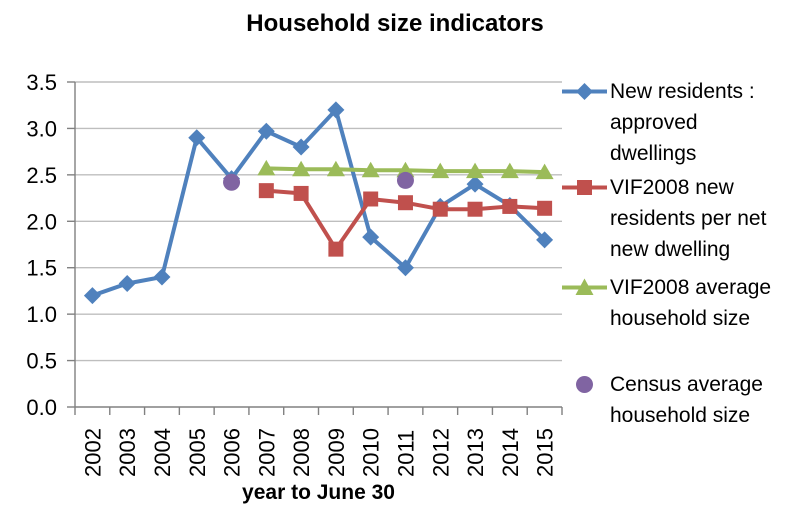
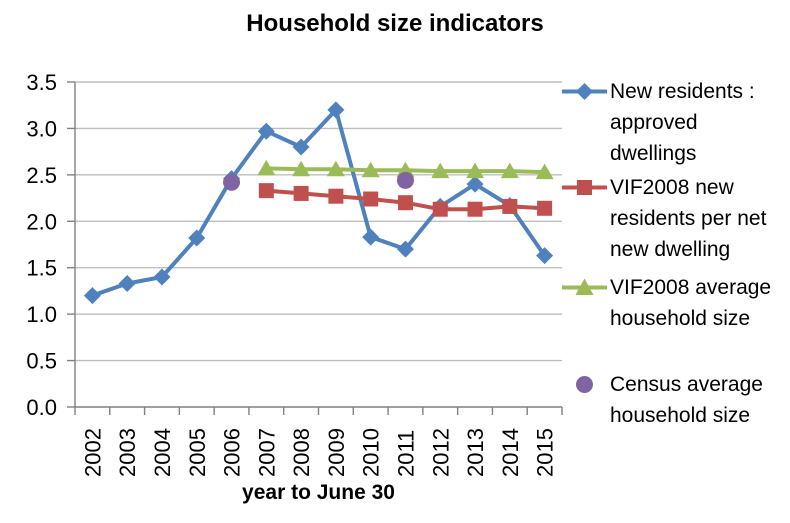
New residents : approved dwellings/2005: 2.9 -> 1.8
VIF2008 new residents per net new dwelling/2009: 1.7 -> 2.3
New residents : approved dwellings/2011: 1.5 -> 1.7
New residents : approved dwellings/2015: 1.8 -> 1.6
